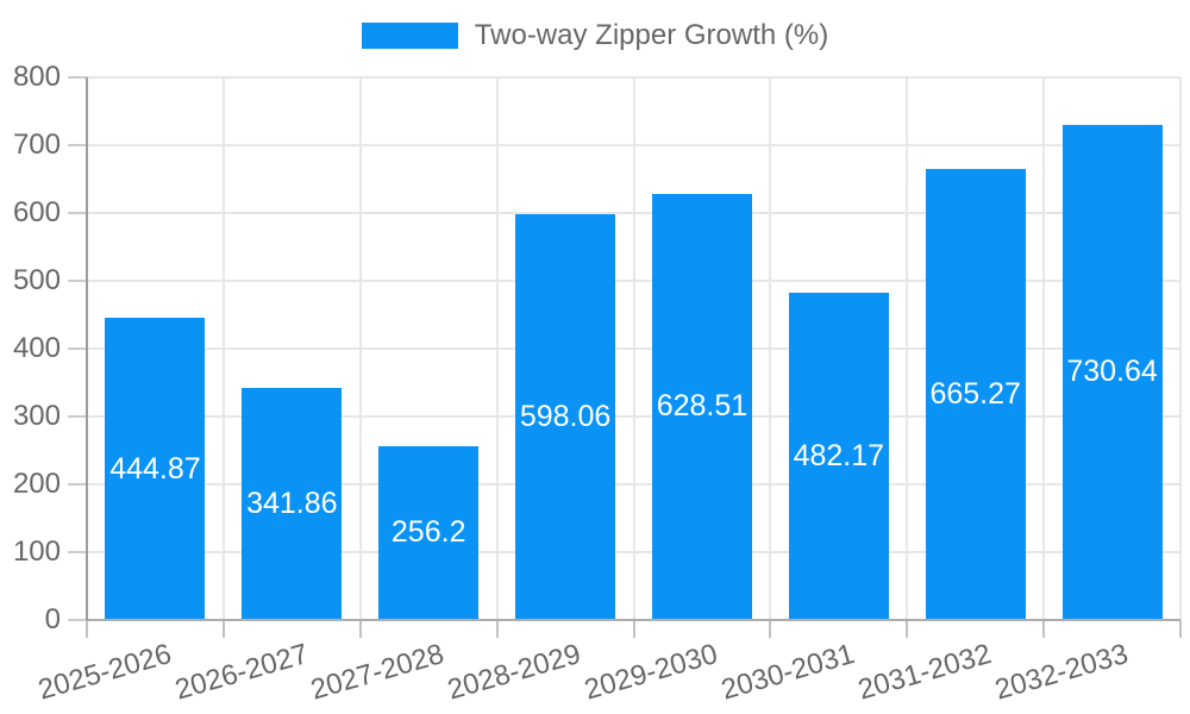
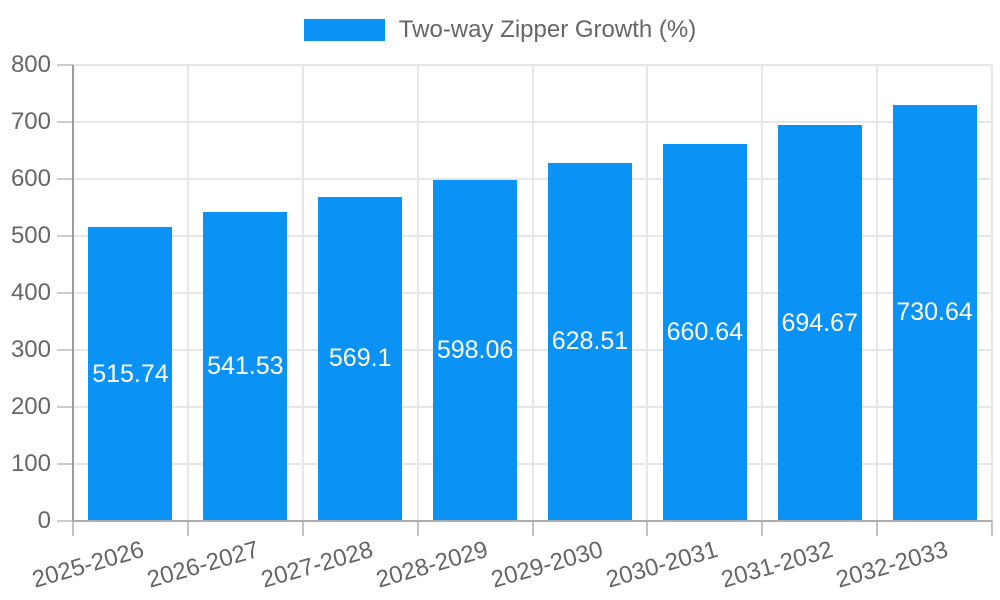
2025-2026: 444.87 -> 515.74
2026-2027: 341.86 -> 541.53
2027-2028: 256.2 -> 569.1
2030-2031: 482.17 -> 660.64
2031-2032: 665.27 -> 694.67
